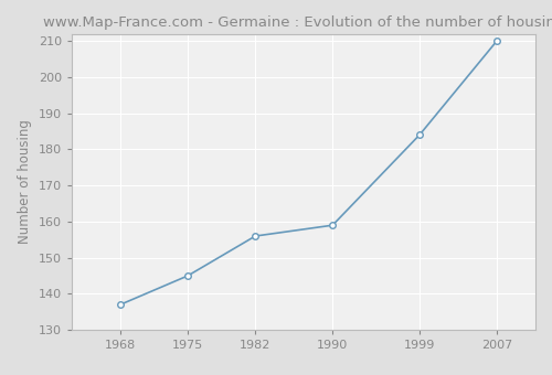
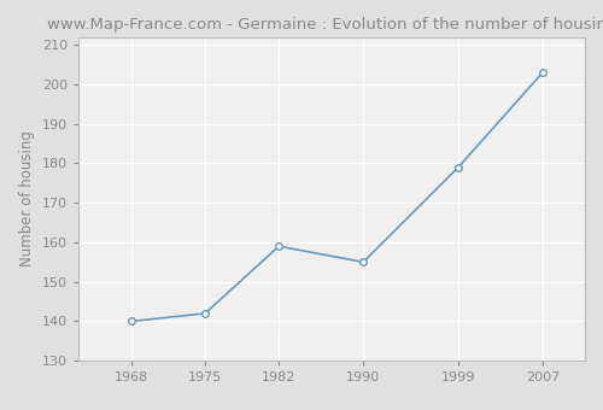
1968: 137 -> 140
1975: 145 -> 142
1982: 156 -> 159
1990: 159 -> 155
1999: 184 -> 179
2007: 210 -> 203
